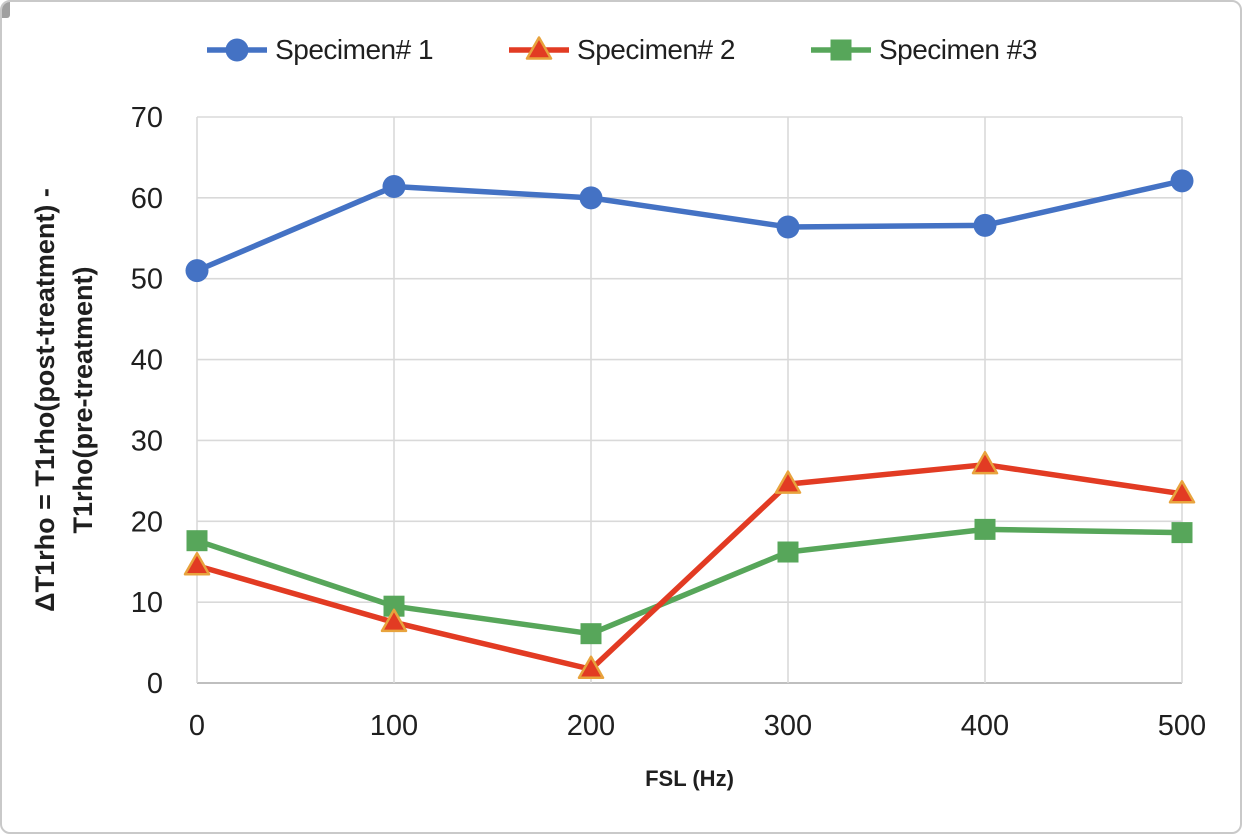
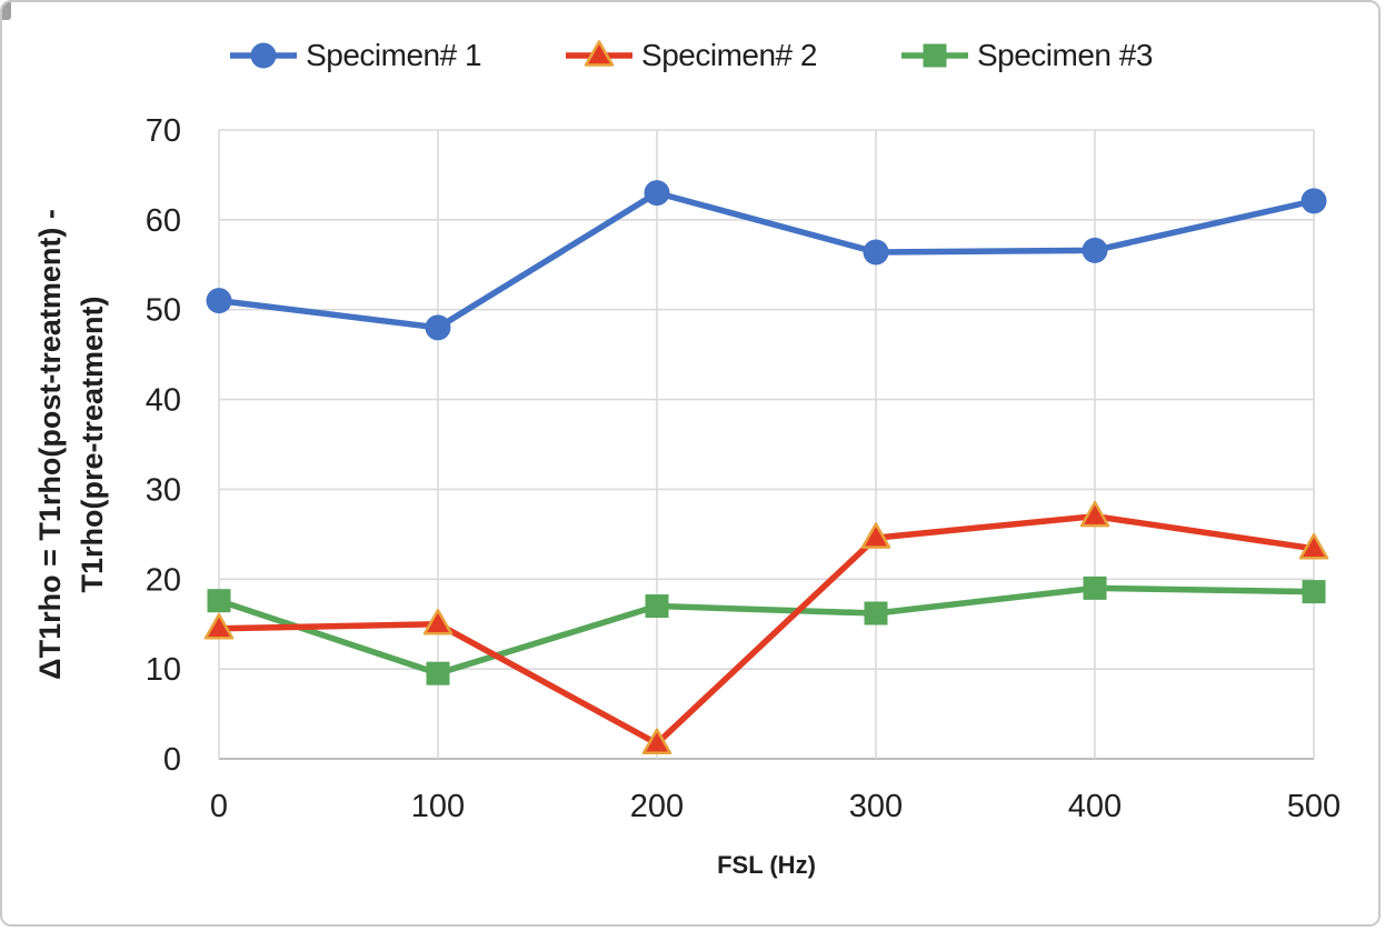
Specimen# 1/100: 61 -> 48
Specimen# 2/100: 8 -> 15
Specimen# 1/200: 60 -> 63
Specimen #3/200: 6 -> 17
